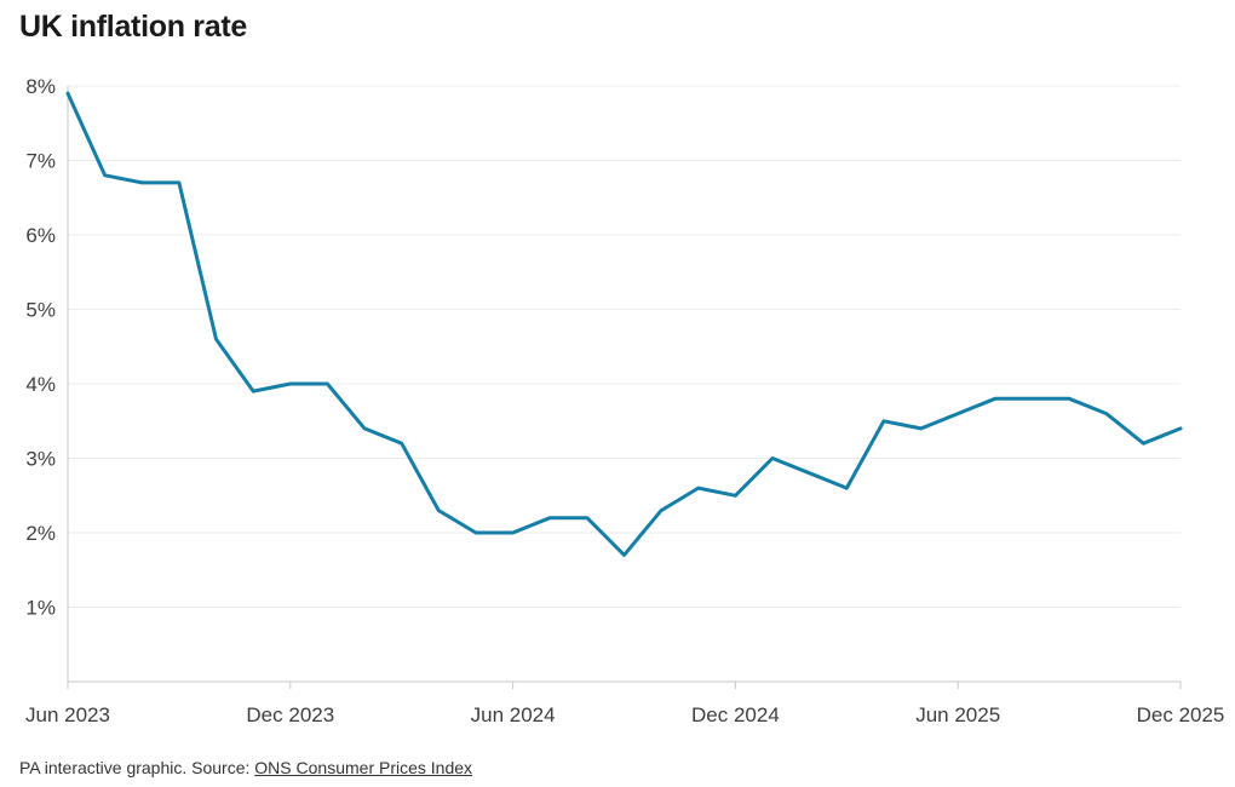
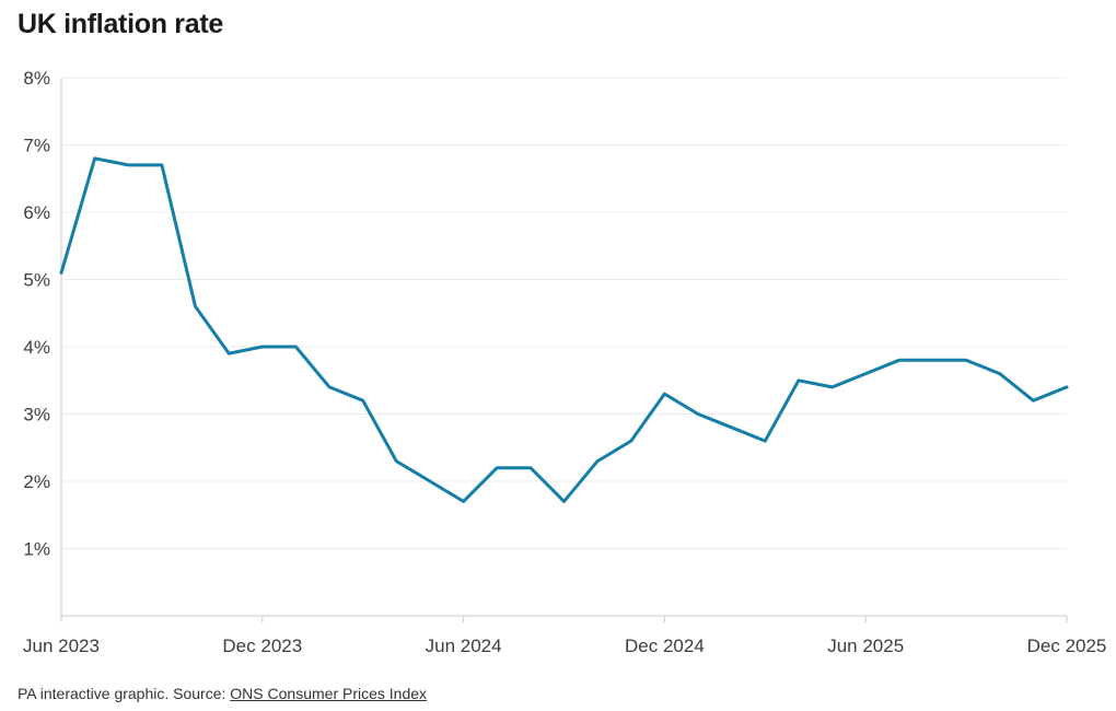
Jun 2023: 7.9% -> 5.1%
Jun 2024: 2.0% -> 1.7%
Dec 2024: 2.5% -> 3.3%
